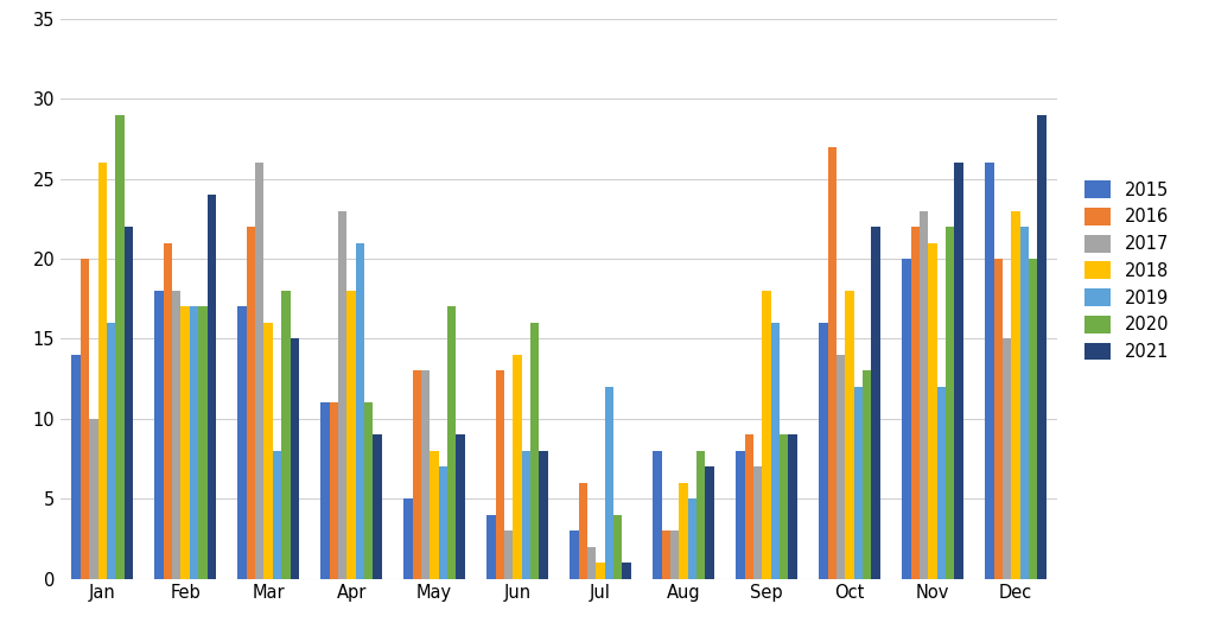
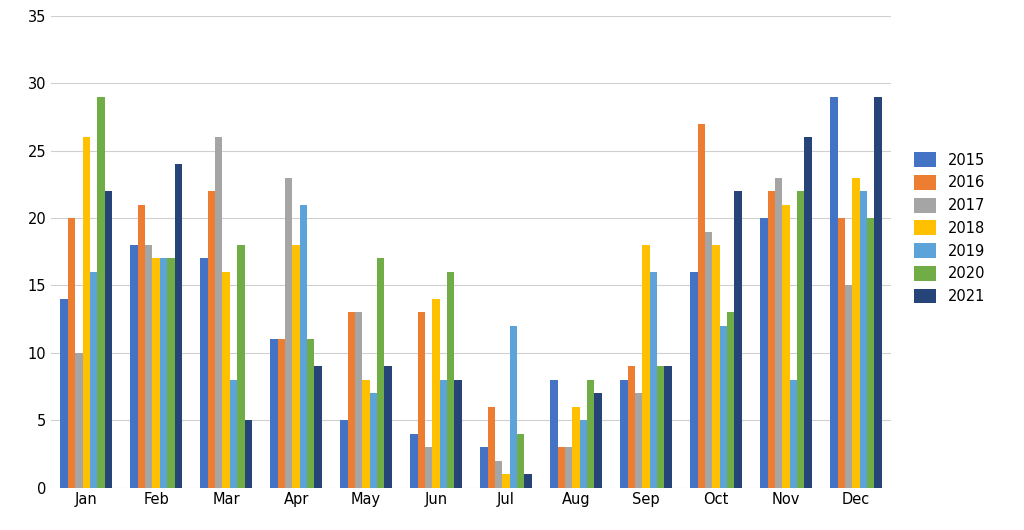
2021/Mar: 15 -> 5
2017/Oct: 14 -> 19
2019/Nov: 12 -> 8
2015/Dec: 26 -> 29
